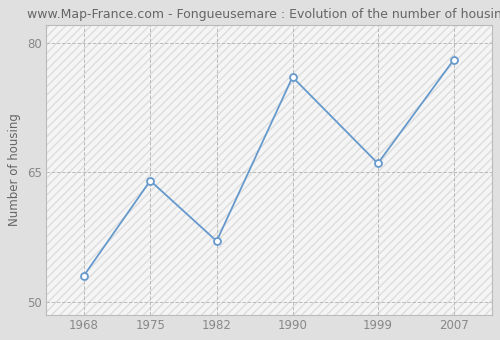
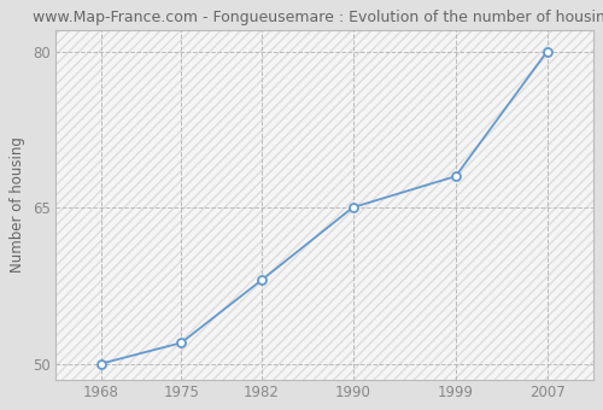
1968: 53 -> 50
1975: 64 -> 52
1982: 57 -> 58
1990: 76 -> 65
1999: 66 -> 68
2007: 78 -> 80
